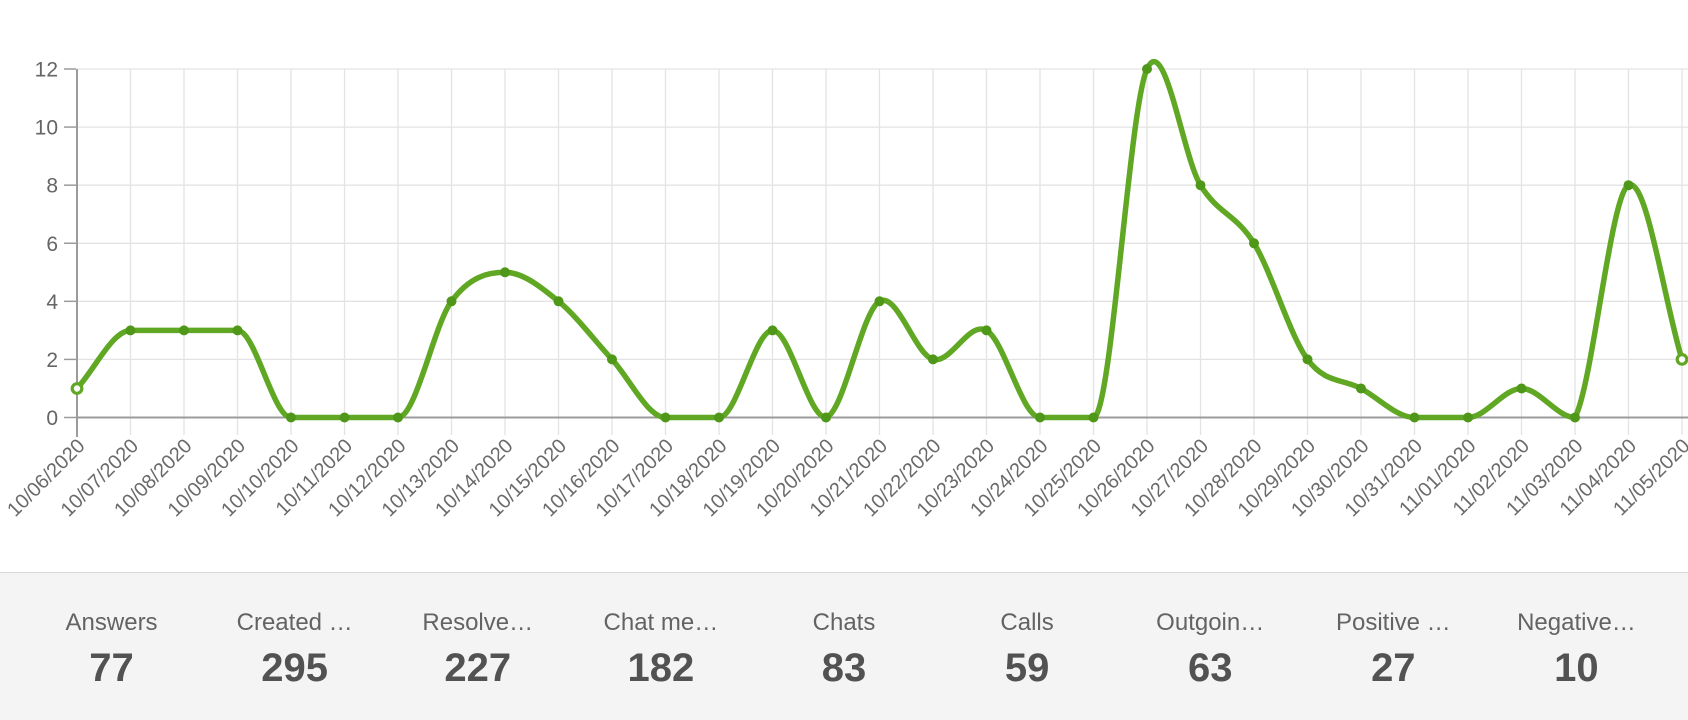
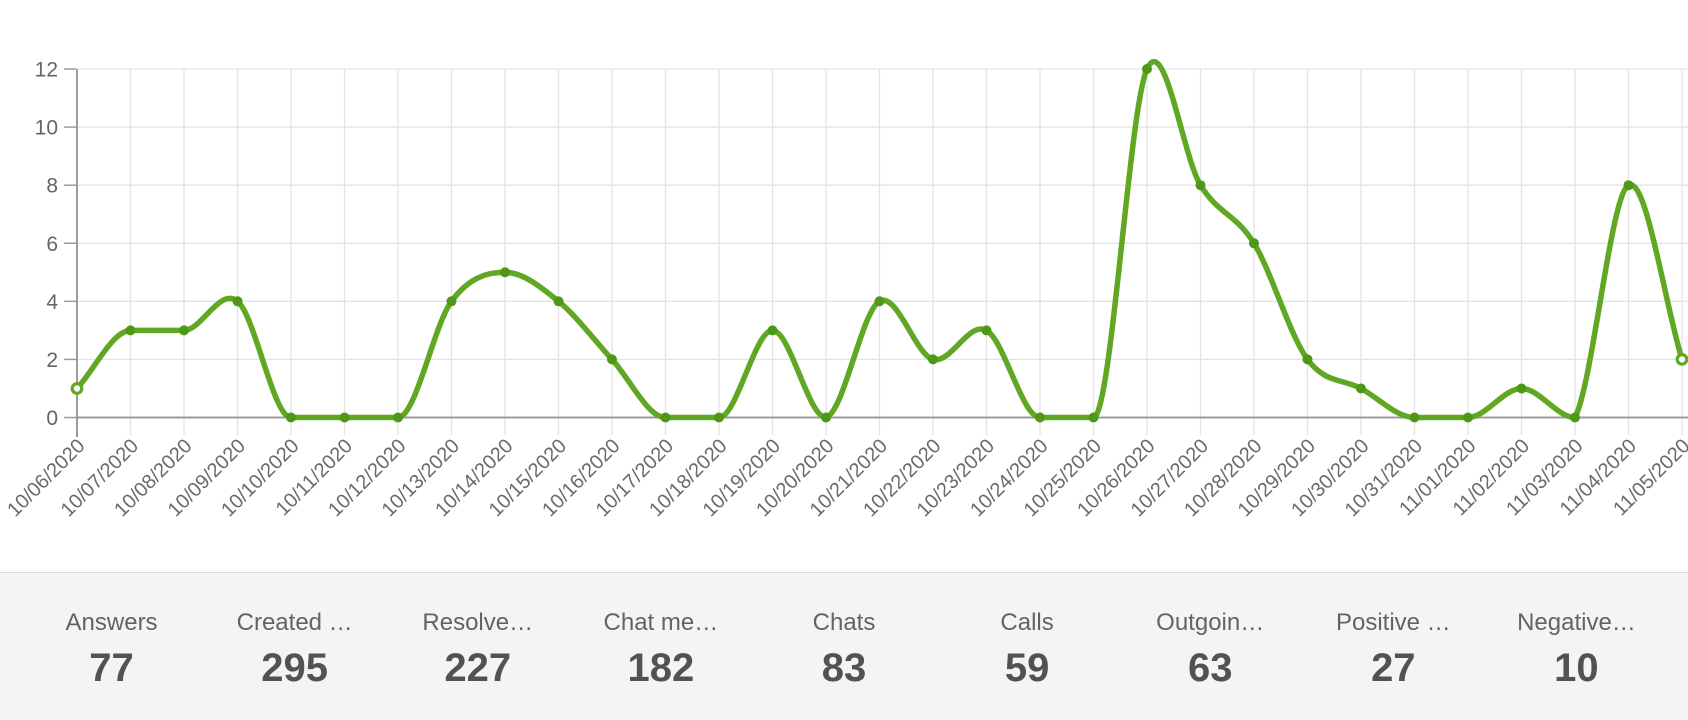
10/09/2020: 3 -> 4
